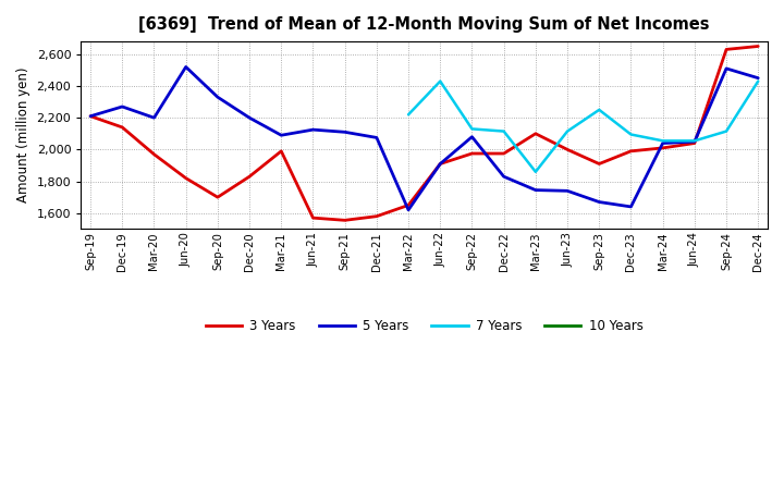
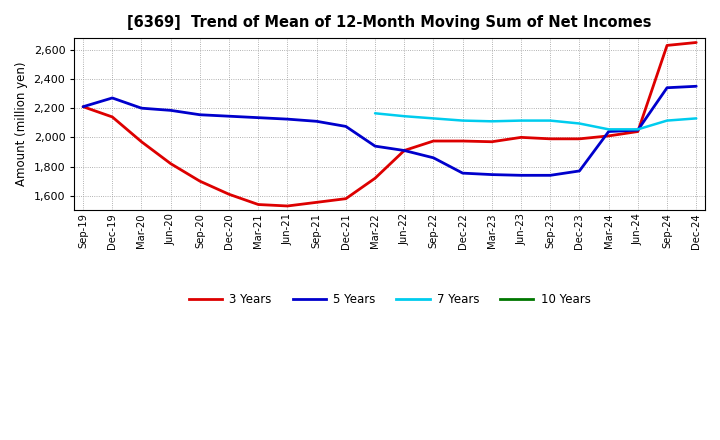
5 Years/Jun-20: 2,520 -> 2,180
5 Years/Sep-20: 2,330 -> 2,160
3 Years/Dec-20: 1,830 -> 1,610
5 Years/Dec-20: 2,200 -> 2,140
3 Years/Mar-21: 1,990 -> 1,540
5 Years/Mar-21: 2,090 -> 2,140
3 Years/Jun-21: 1,570 -> 1,530
3 Years/Mar-22: 1,650 -> 1,720
5 Years/Mar-22: 1,620 -> 1,940
7 Years/Mar-22: 2,220 -> 2,160
7 Years/Jun-22: 2,430 -> 2,140
5 Years/Sep-22: 2,080 -> 1,860
5 Years/Dec-22: 1,830 -> 1,760
3 Years/Mar-23: 2,100 -> 1,970
7 Years/Mar-23: 1,860 -> 2,110
3 Years/Sep-23: 1,910 -> 1,990
5 Years/Sep-23: 1,670 -> 1,740
7 Years/Sep-23: 2,250 -> 2,120
5 Years/Dec-23: 1,640 -> 1,770
5 Years/Sep-24: 2,510 -> 2,340
5 Years/Dec-24: 2,450 -> 2,350
7 Years/Dec-24: 2,430 -> 2,130
